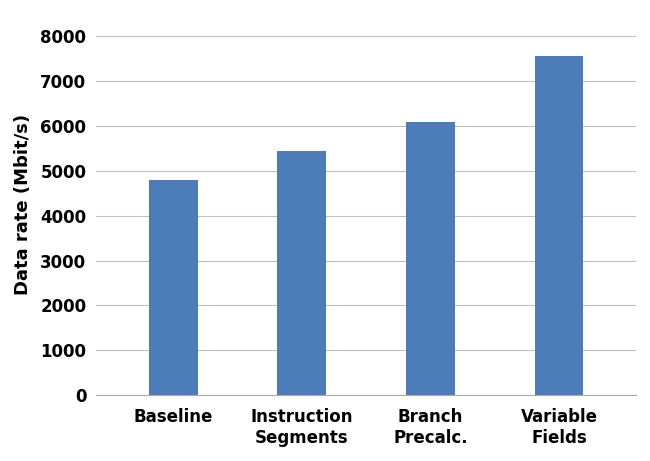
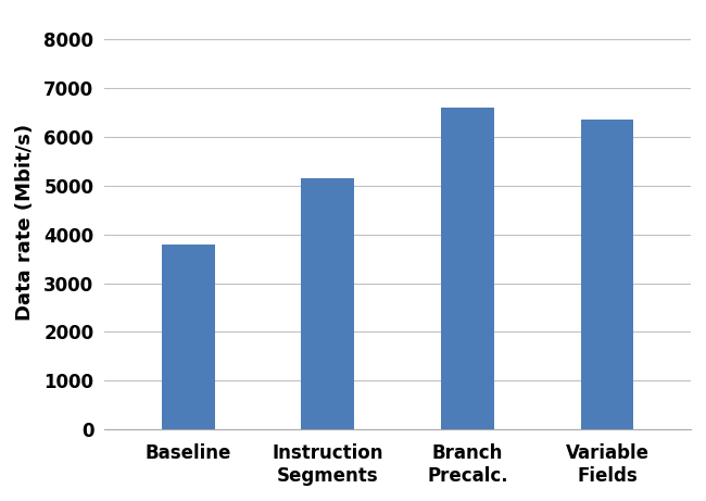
Baseline: 4800 -> 3800
Instruction Segments: 5450 -> 5150
Branch Precalc.: 6100 -> 6600
Variable Fields: 7550 -> 6350
